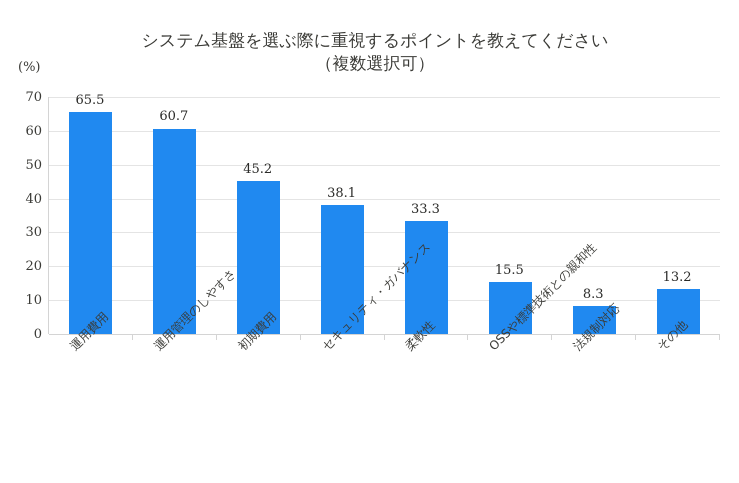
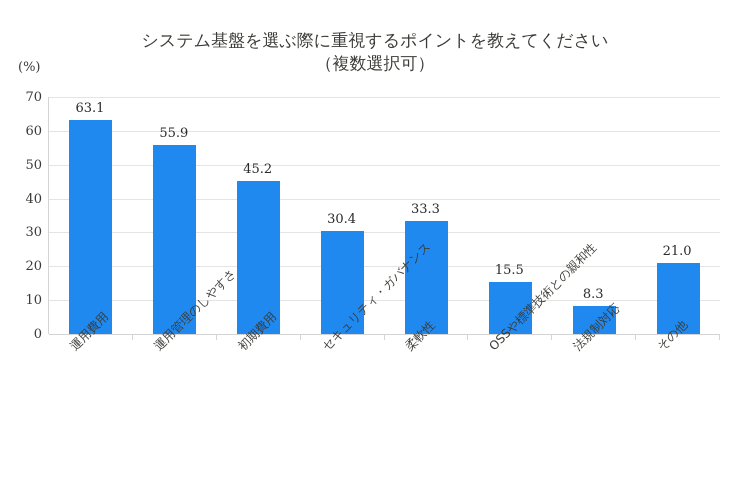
運用費用: 65.5 -> 63.1
運用管理のしやすさ: 60.7 -> 55.9
セキュリティ・ガバナンス: 38.1 -> 30.4
その他: 13.2 -> 21.0
